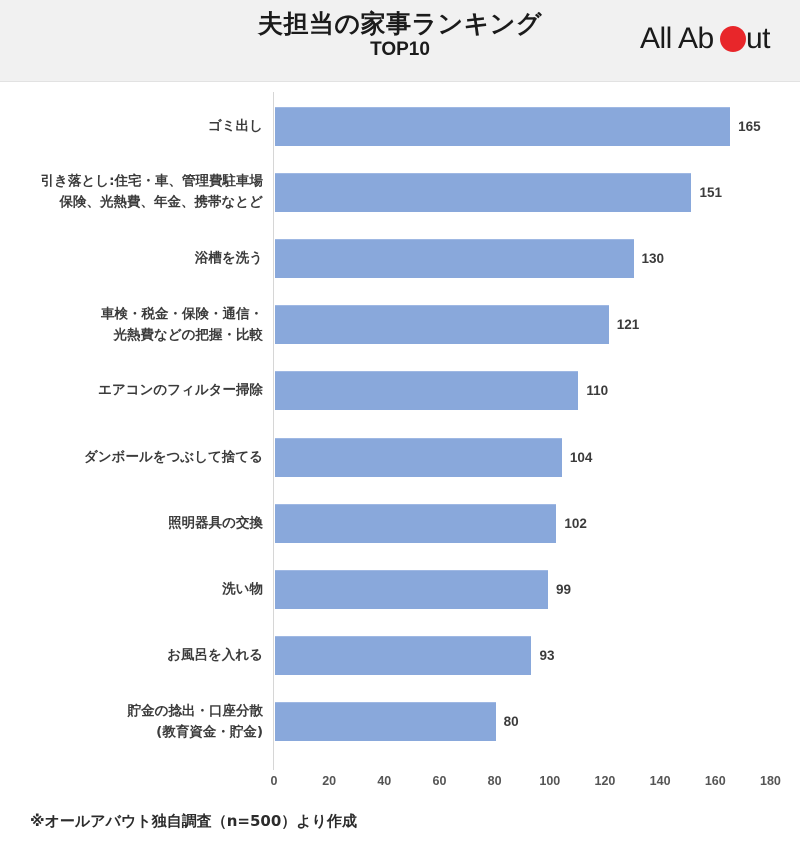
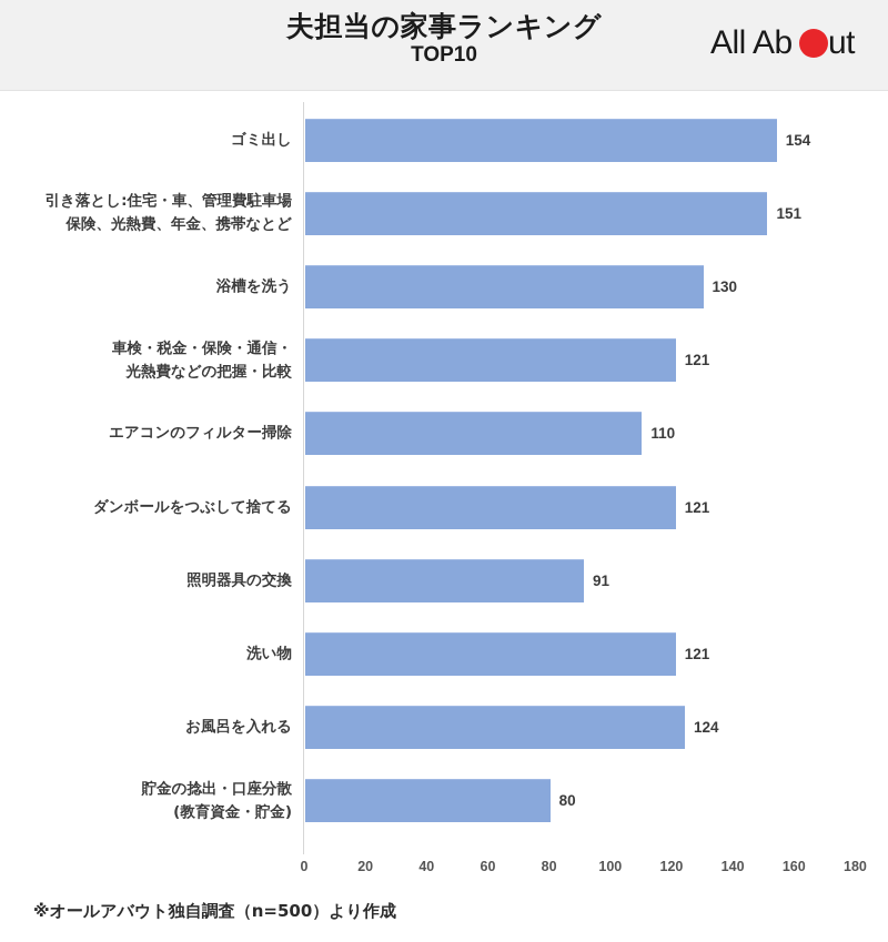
ゴミ出し: 165 -> 154
ダンボールをつぶして捨てる: 104 -> 121
照明器具の交換: 102 -> 91
洗い物: 99 -> 121
お風呂を入れる: 93 -> 124
